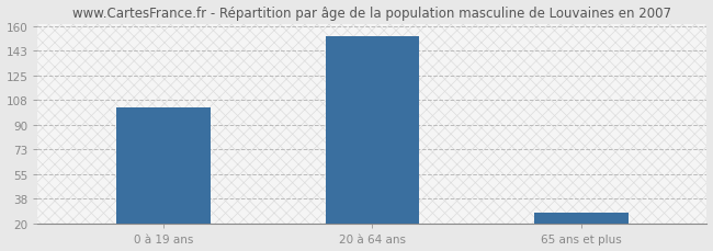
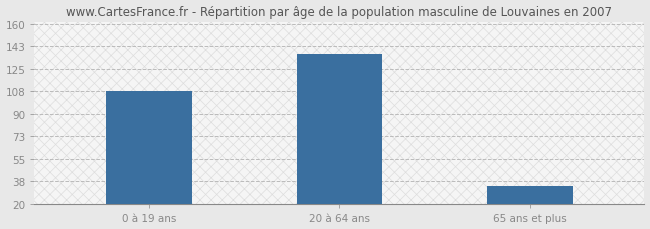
0 à 19 ans: 103 -> 108
20 à 64 ans: 153 -> 137
65 ans et plus: 28 -> 34
